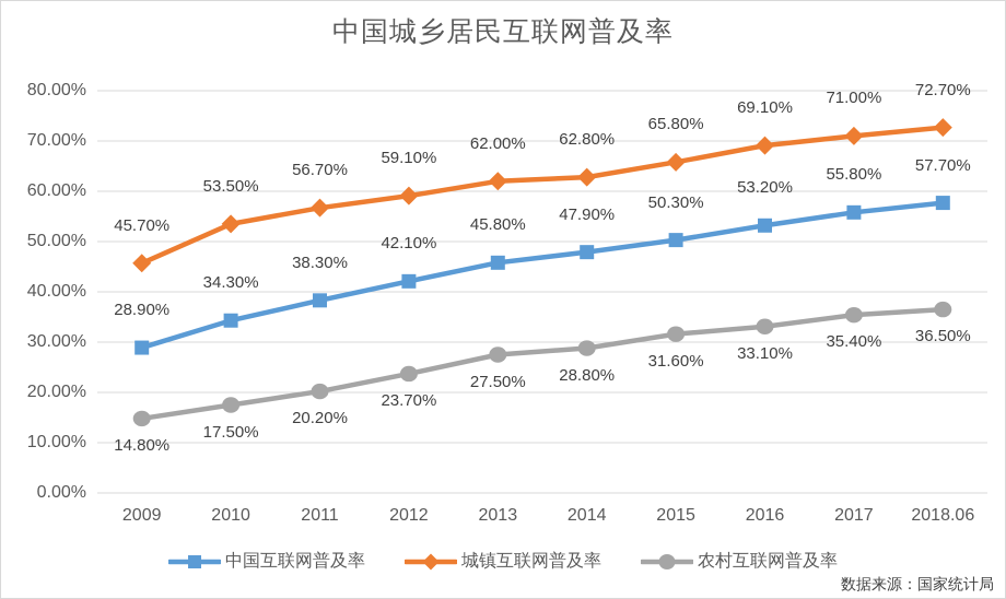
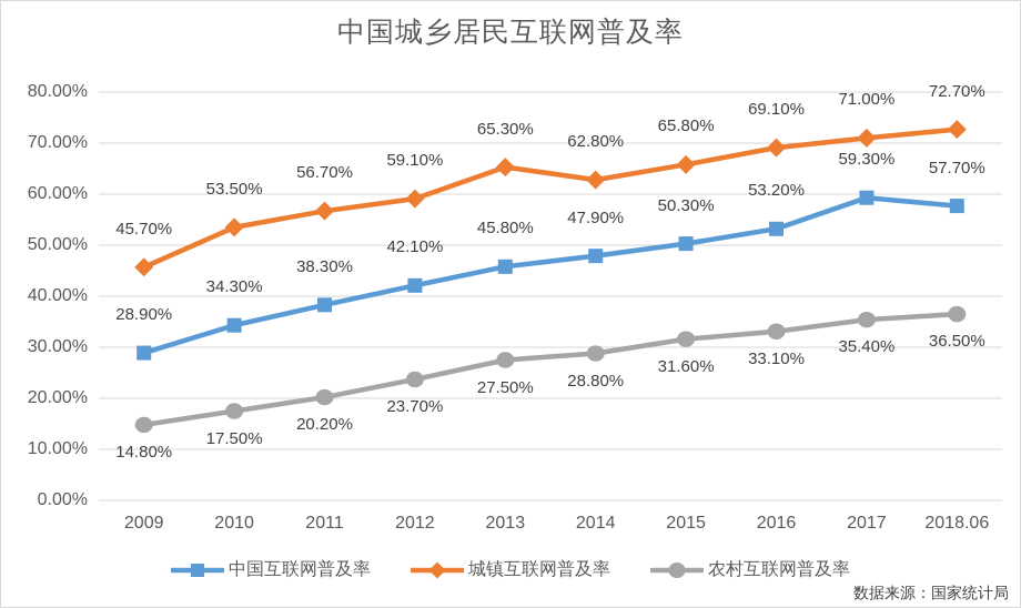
城镇互联网普及率/2013: 62.00% -> 65.30%
中国互联网普及率/2017: 55.80% -> 59.30%
